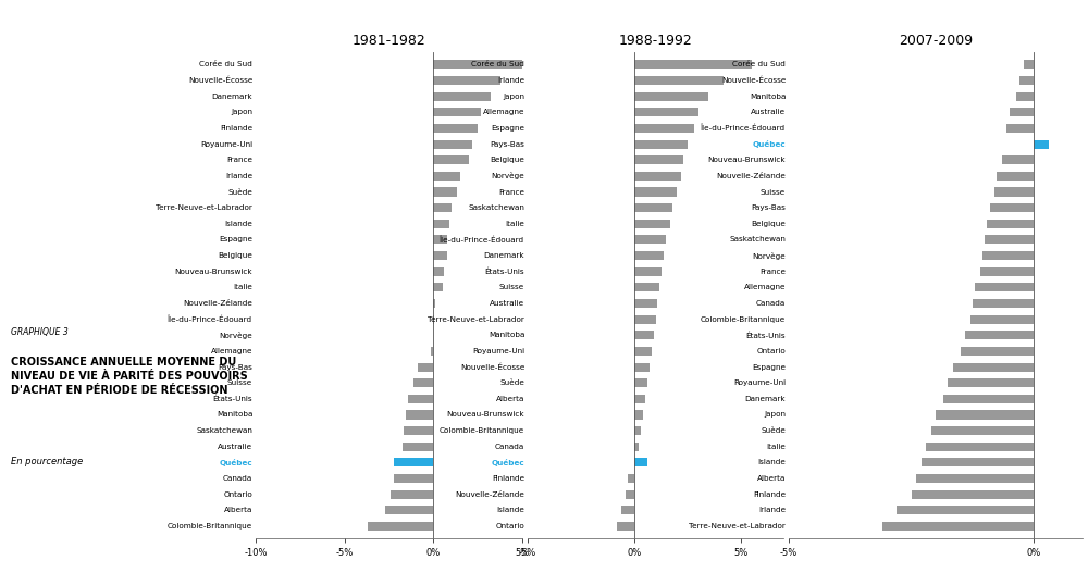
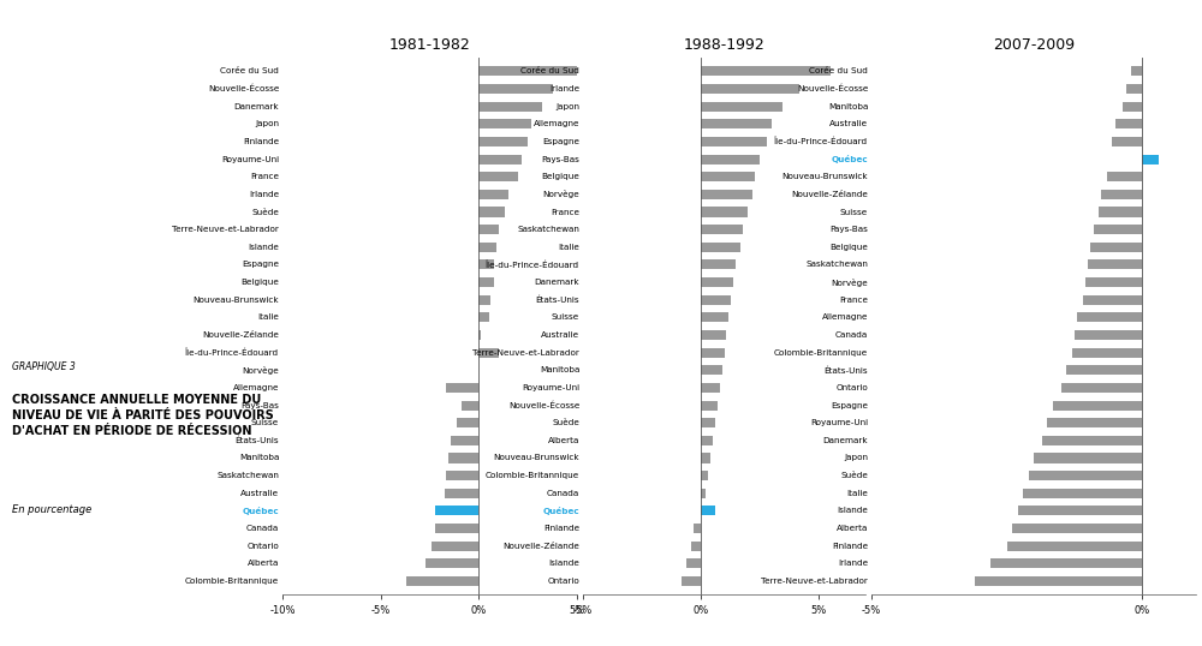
1981-1982/Île-du-Prince-Édouard: 0.1% -> 1.0%
1981-1982/Allemagne: -0.1% -> -1.7%
